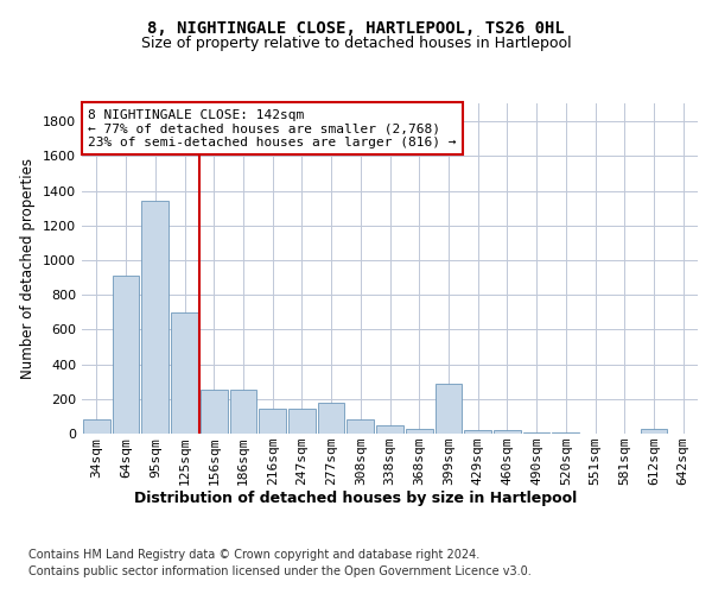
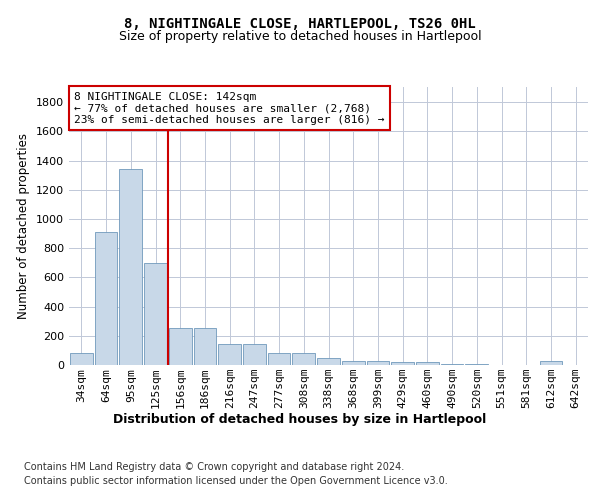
277sqm: 180 -> 80
399sqm: 290 -> 30
